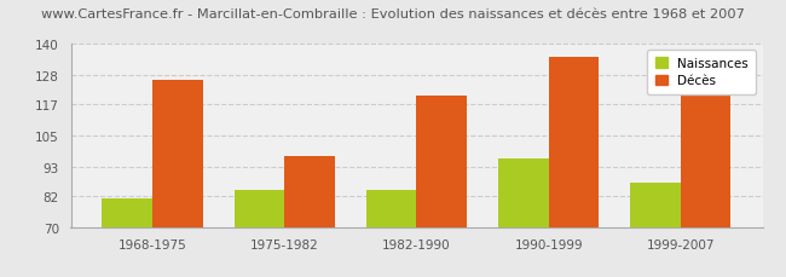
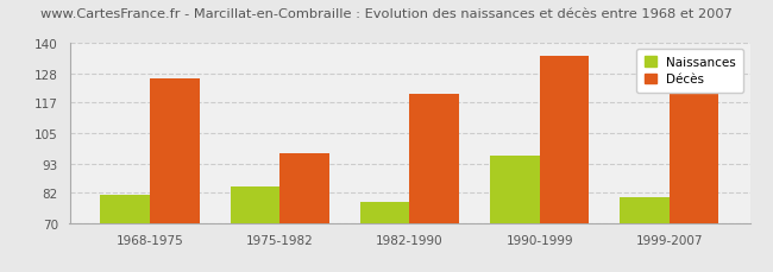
Naissances/1982-1990: 84 -> 78
Naissances/1999-2007: 87 -> 80
